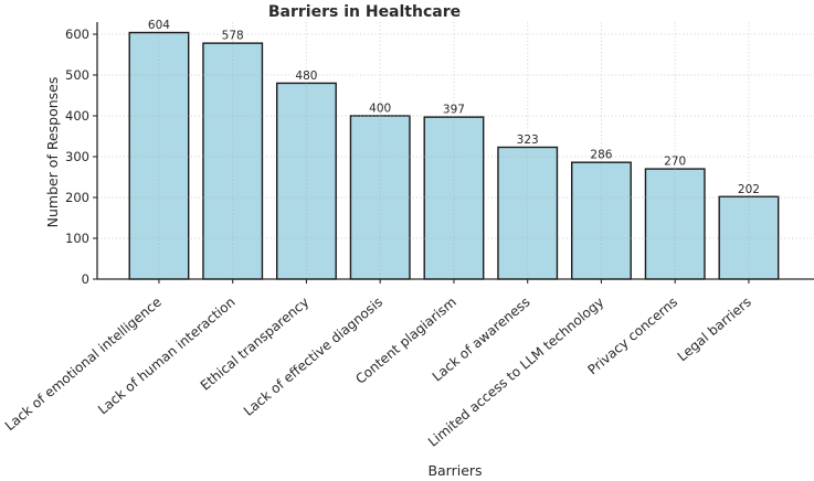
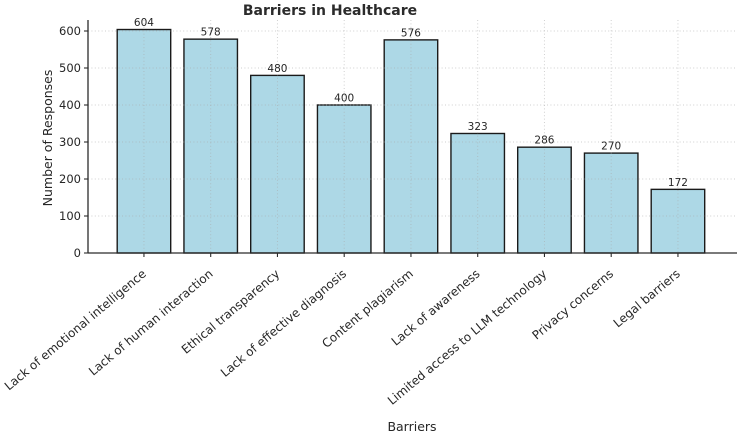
Content plagiarism: 397 -> 576
Legal barriers: 202 -> 172
